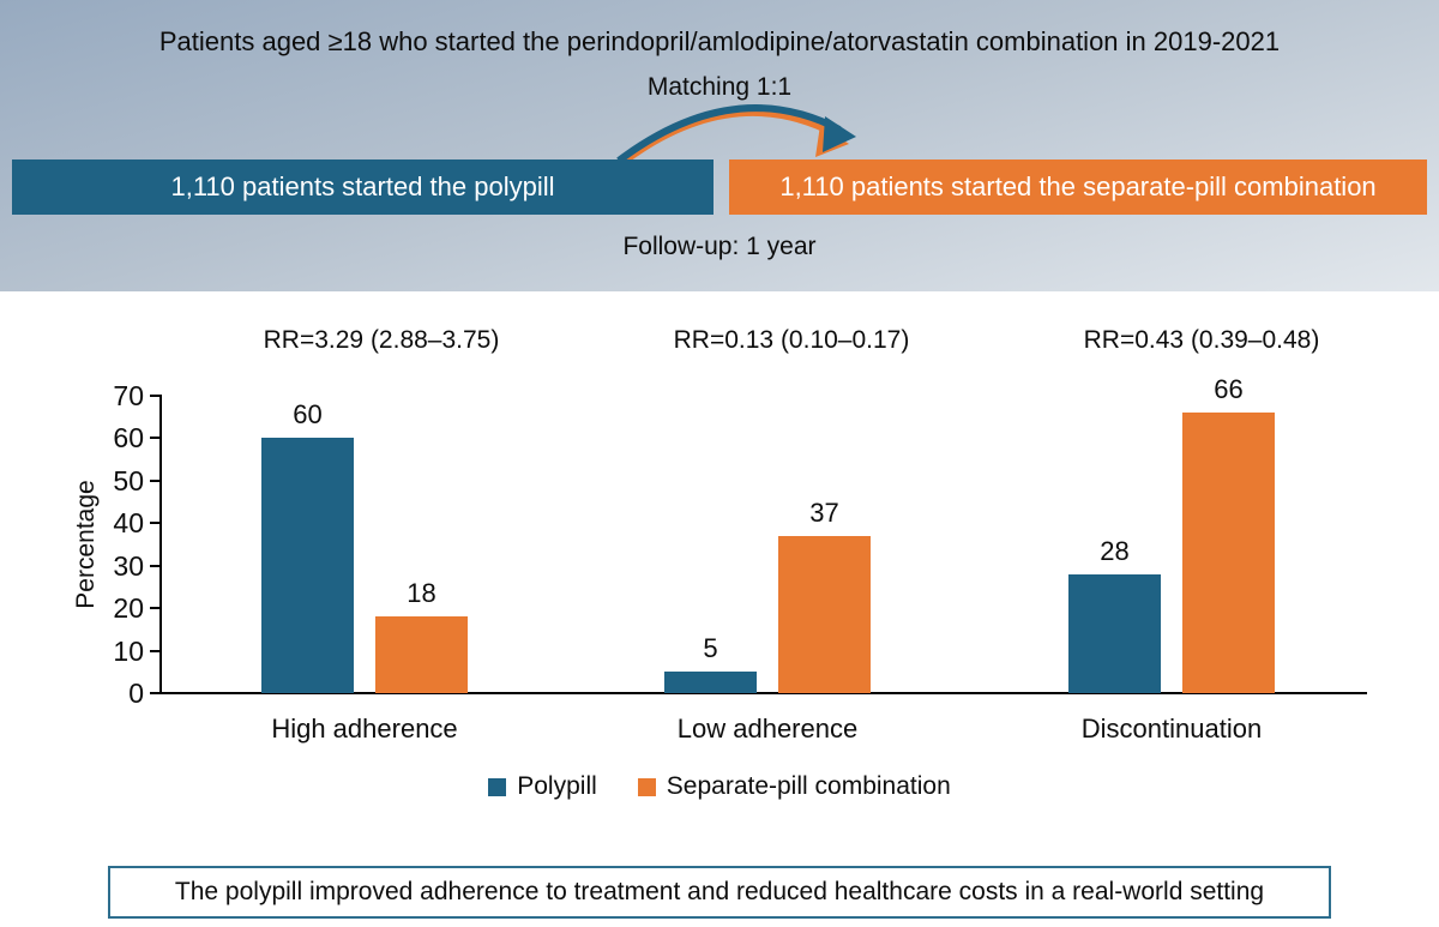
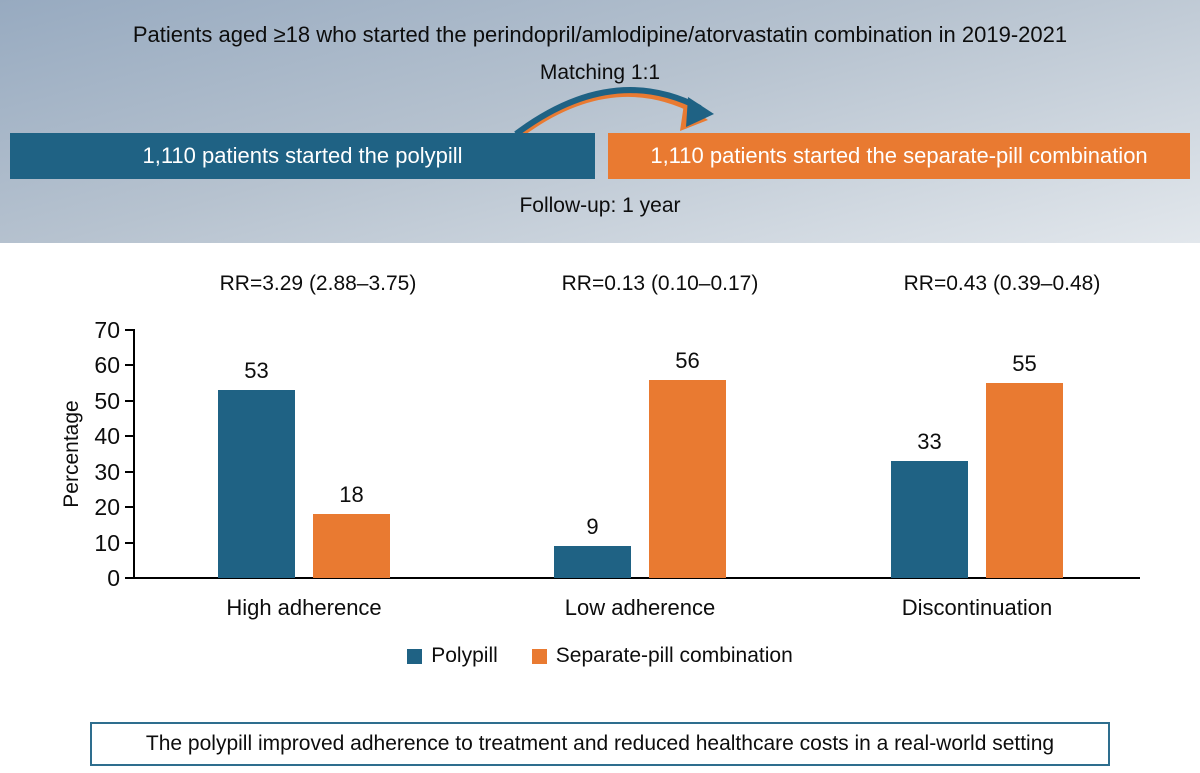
Polypill/High adherence: 60 -> 53
Polypill/Low adherence: 5 -> 9
Separate-pill combination/Low adherence: 37 -> 56
Polypill/Discontinuation: 28 -> 33
Separate-pill combination/Discontinuation: 66 -> 55
